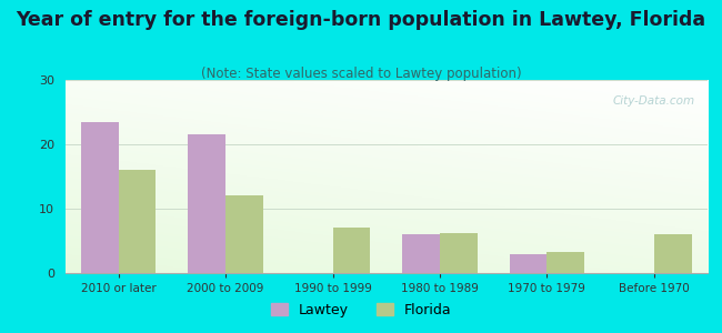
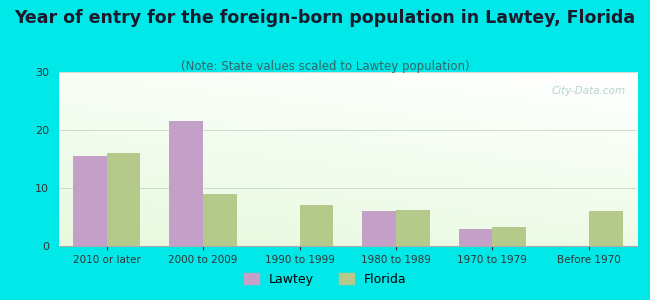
Lawtey/2010 or later: 23.4 -> 15.5
Florida/2000 to 2009: 12.0 -> 9.0
